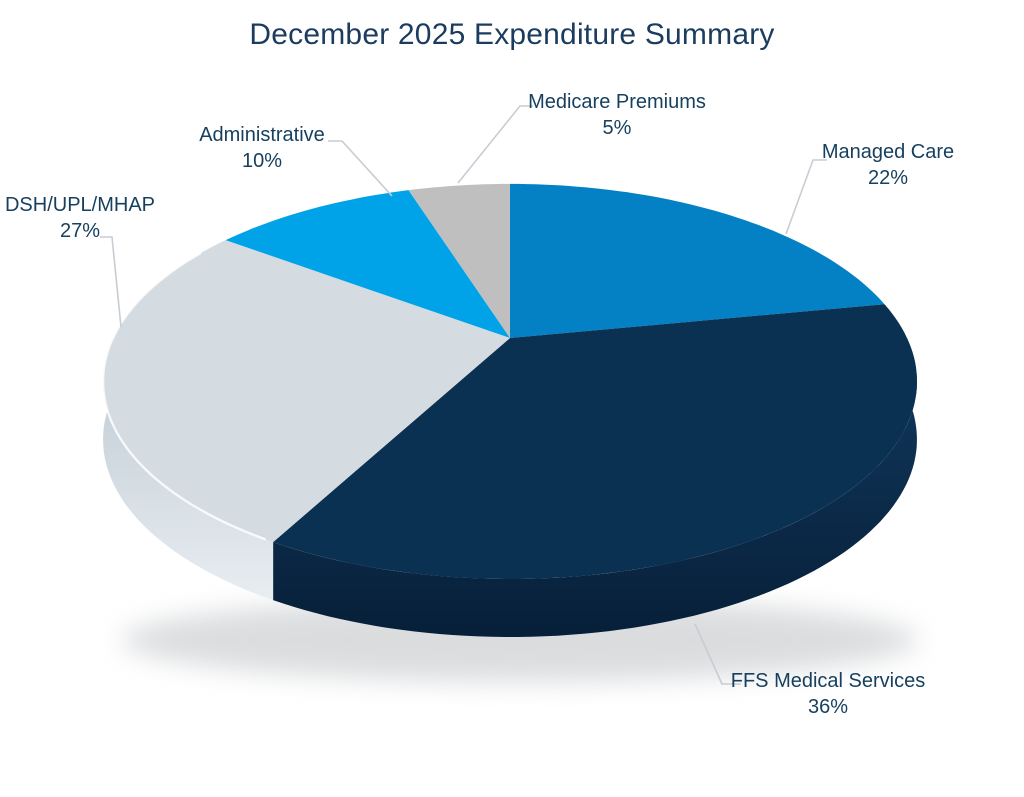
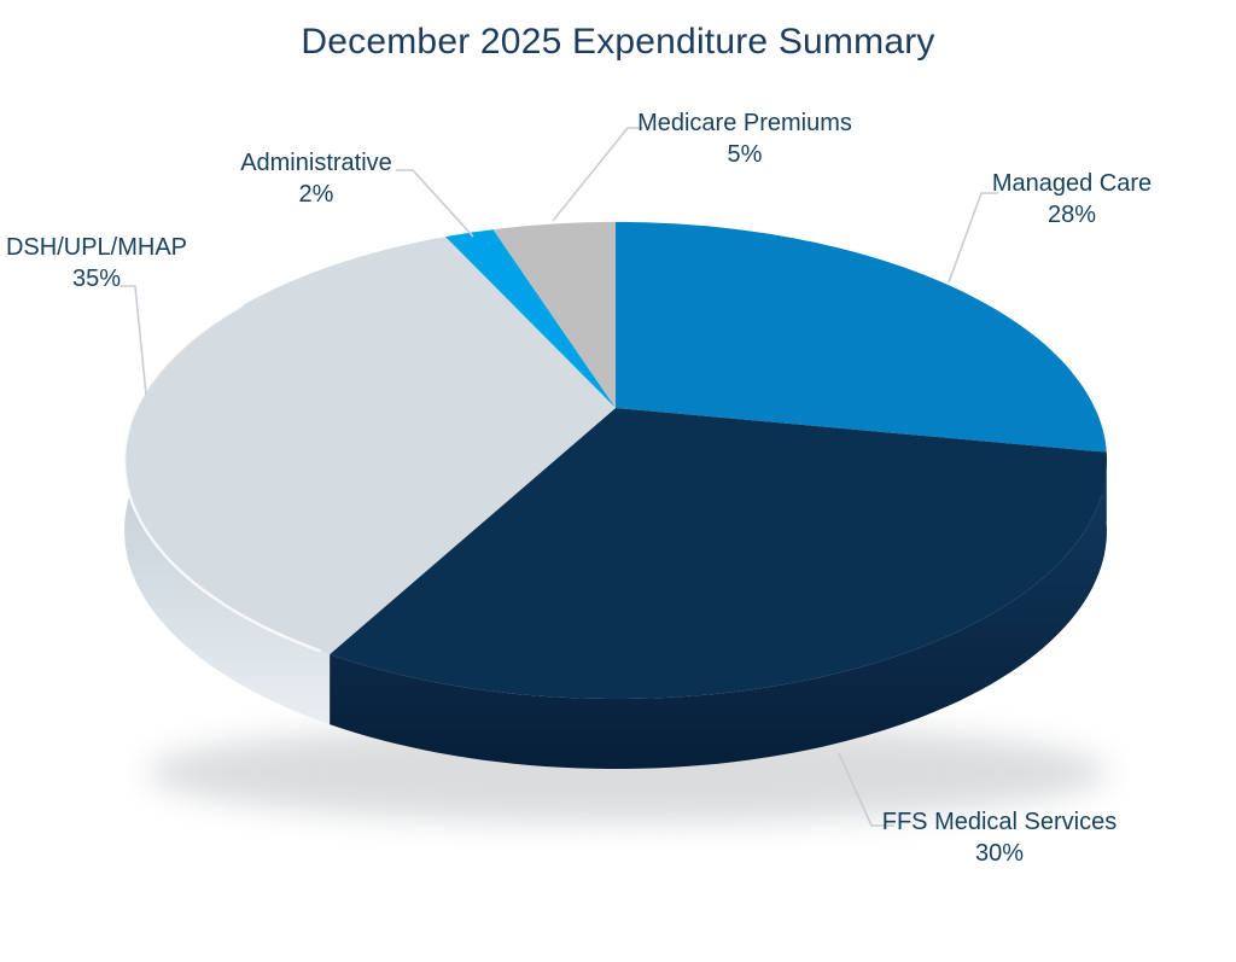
Managed Care: 22% -> 28%
FFS Medical Services: 36% -> 30%
DSH/UPL/MHAP: 27% -> 35%
Administrative: 10% -> 2%
